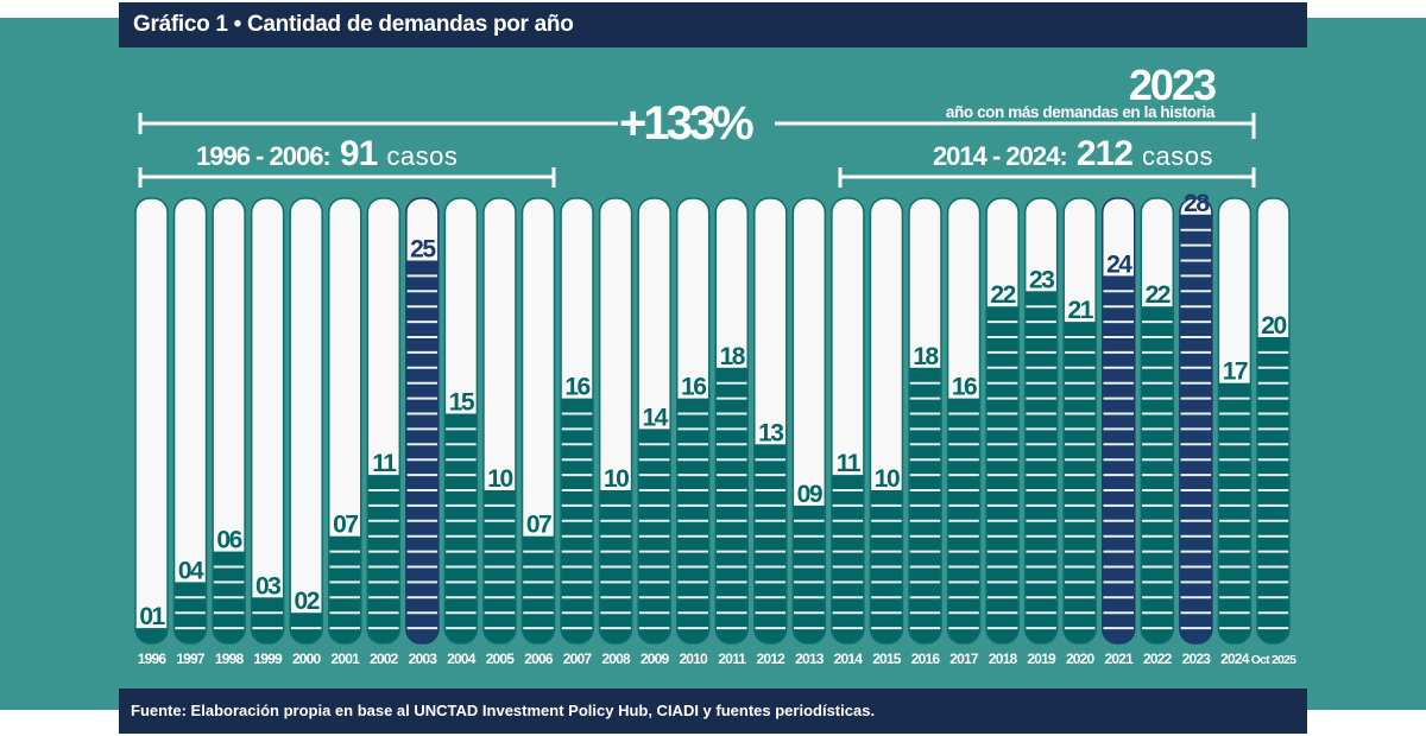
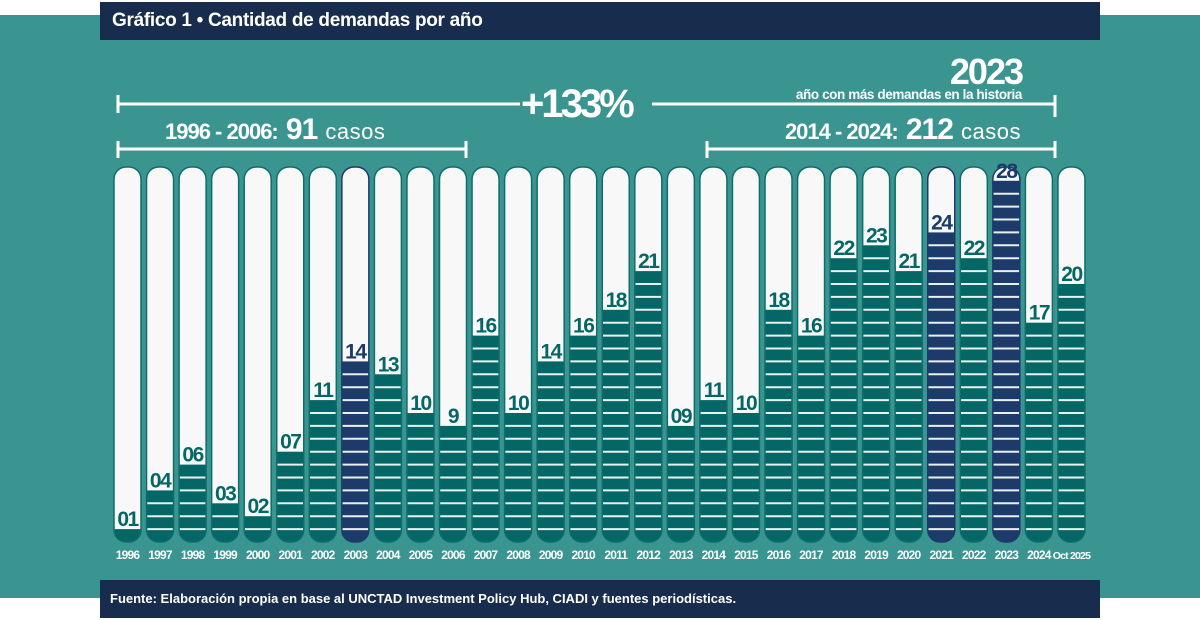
2003: 25 -> 14
2004: 15 -> 13
2006: 07 -> 9
2012: 13 -> 21
